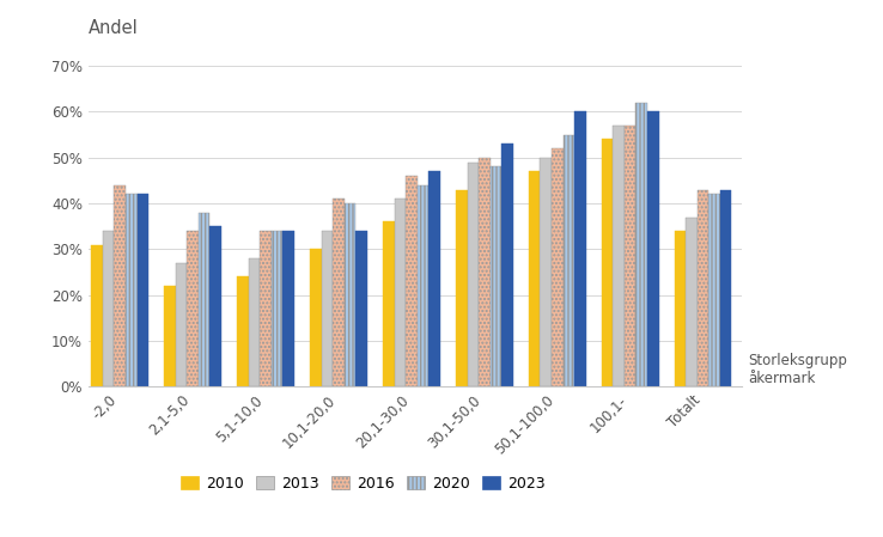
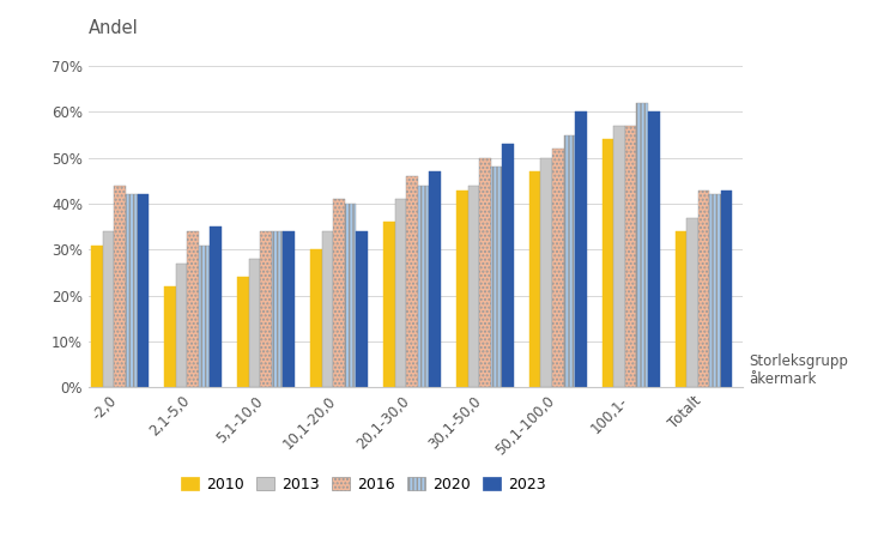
2020/2,1-5,0: 38% -> 31%
2013/30,1-50,0: 49% -> 44%
